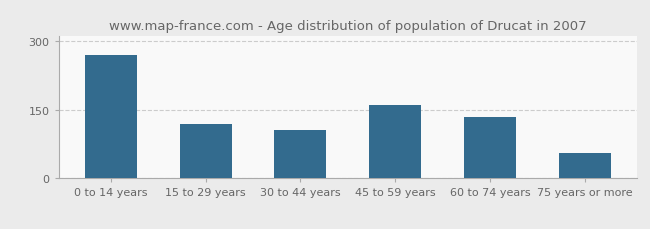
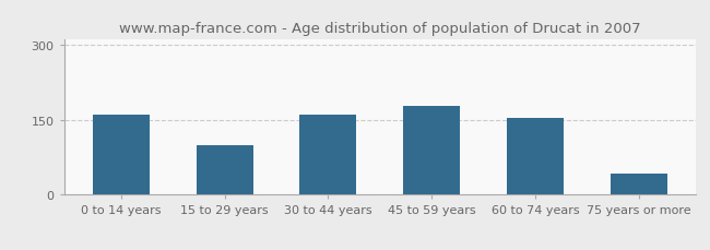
0 to 14 years: 270 -> 160
15 to 29 years: 120 -> 100
30 to 44 years: 105 -> 160
45 to 59 years: 160 -> 178
60 to 74 years: 135 -> 153
75 years or more: 55 -> 43
